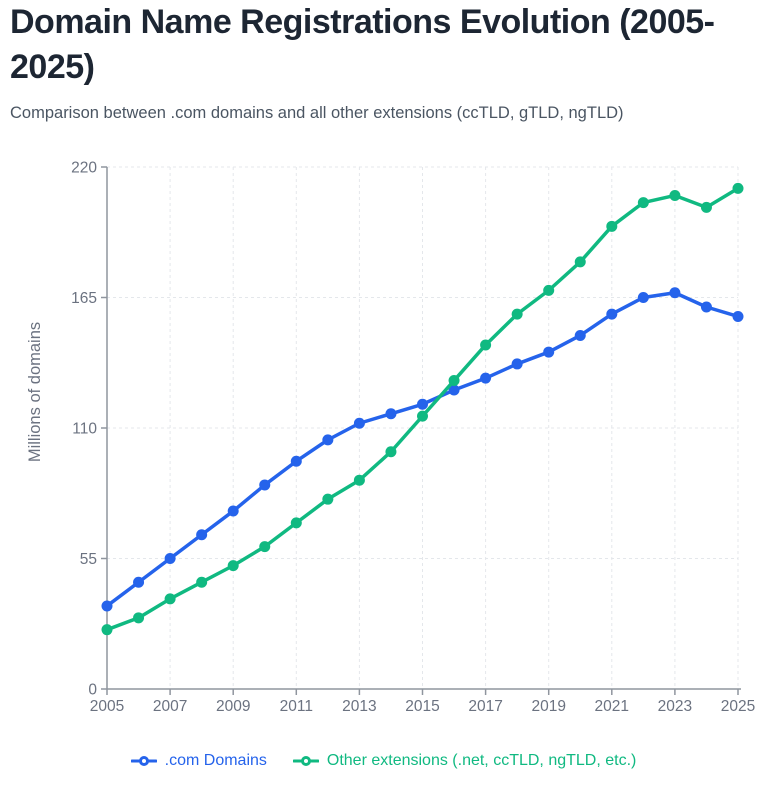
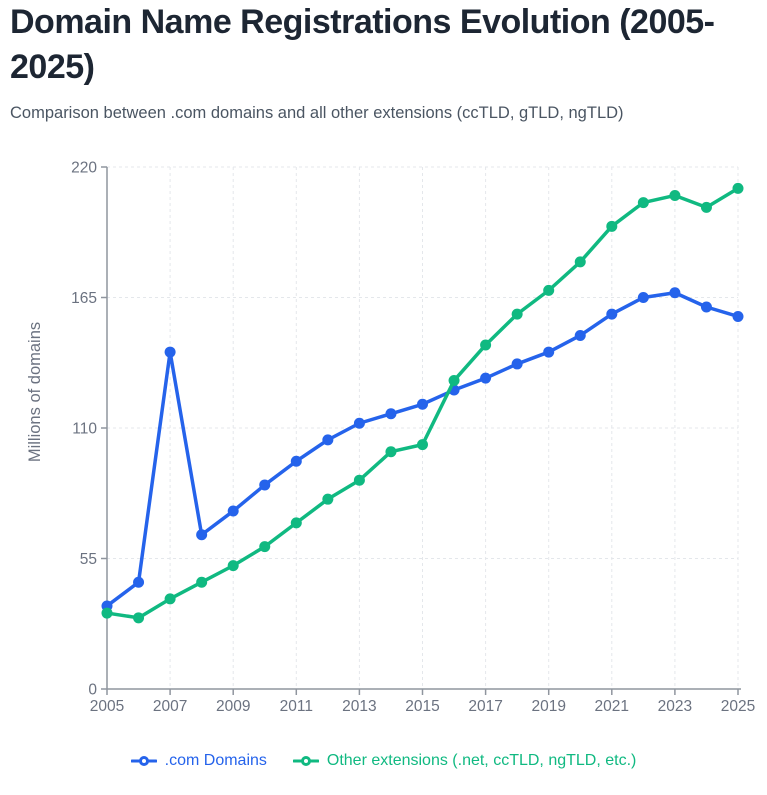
Other extensions (.net, ccTLD, ngTLD, etc.)/2005: 25 -> 32
.com Domains/2007: 55 -> 142
Other extensions (.net, ccTLD, ngTLD, etc.)/2015: 115 -> 103
